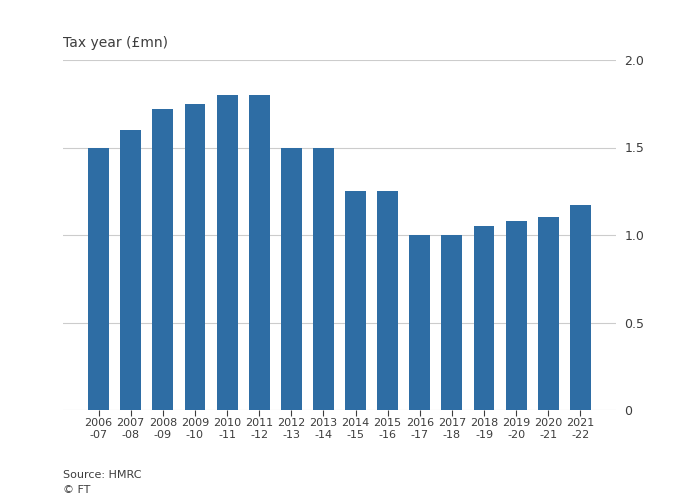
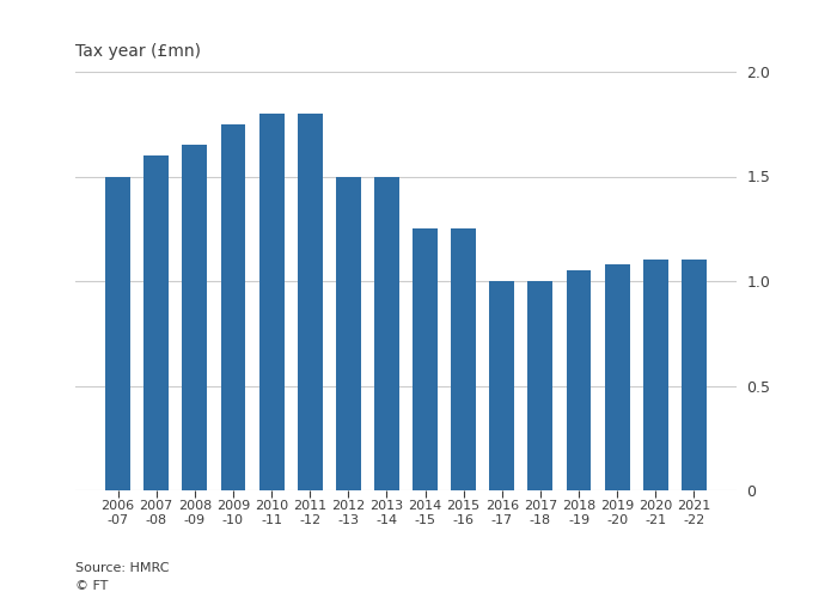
2008 -09: 1.72 -> 1.65
2021 -22: 1.17 -> 1.10
